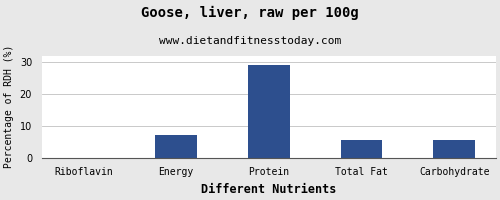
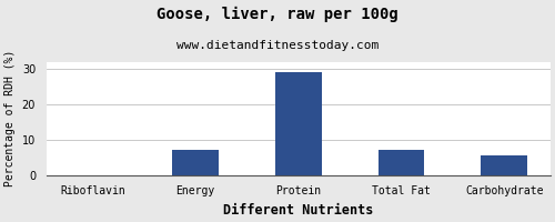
Total Fat: 5.5 -> 7.1
